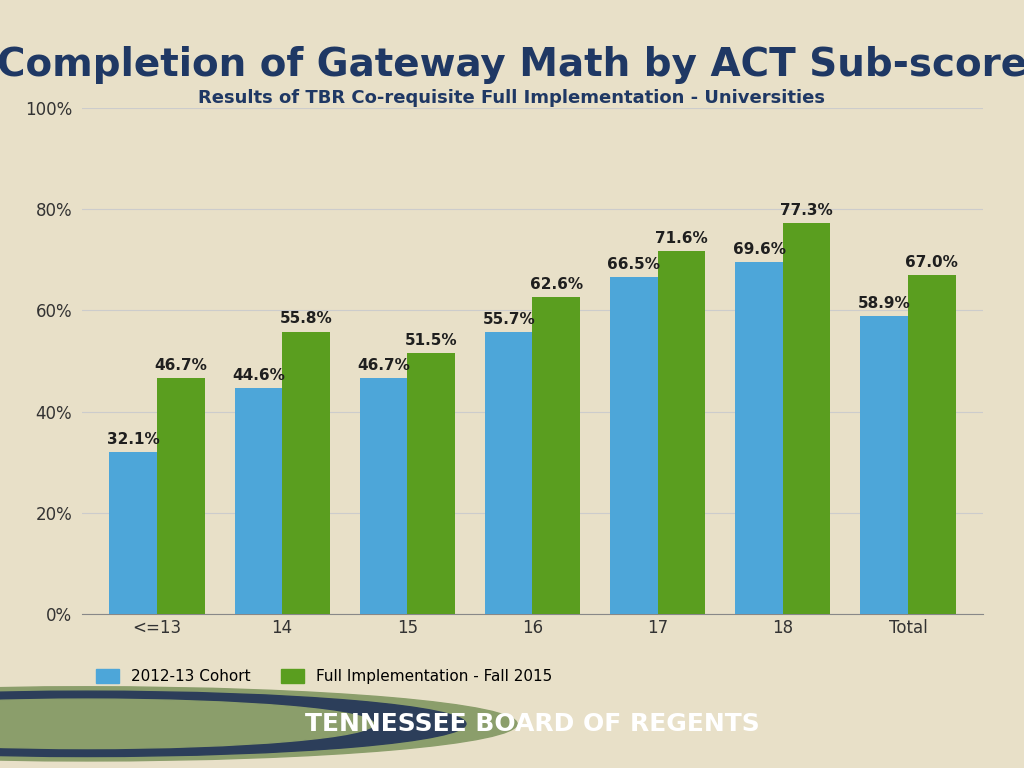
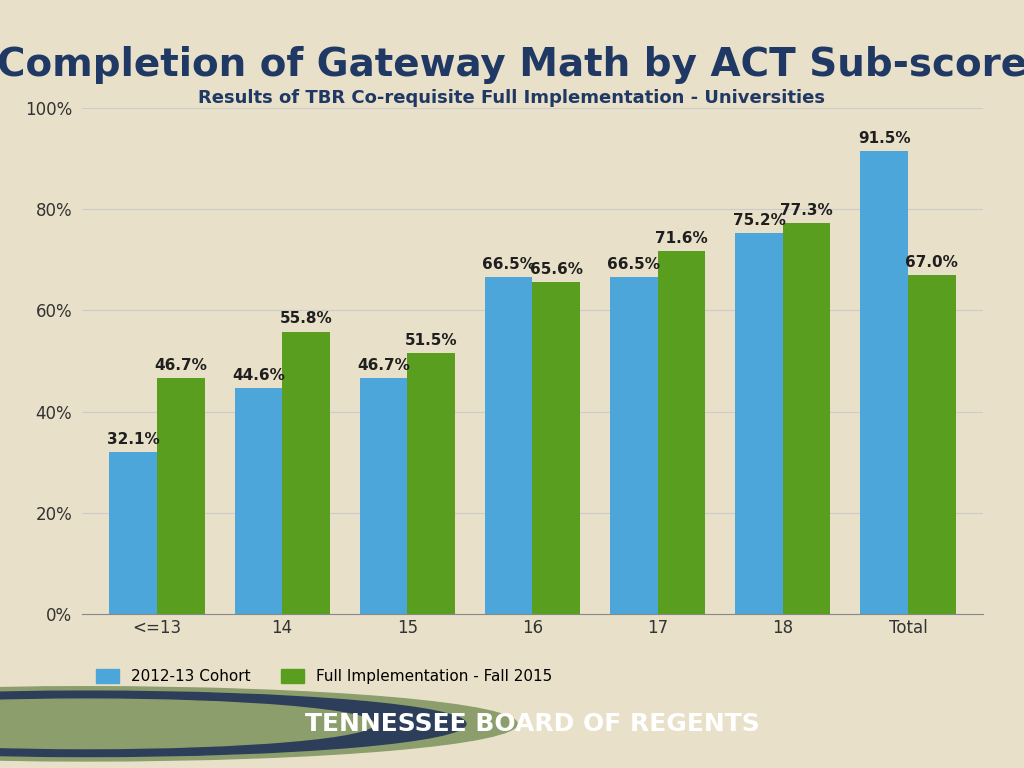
2012-13 Cohort/16: 55.7% -> 66.5%
Full Implementation - Fall 2015/16: 62.6% -> 65.6%
2012-13 Cohort/18: 69.6% -> 75.2%
2012-13 Cohort/Total: 58.9% -> 91.5%
